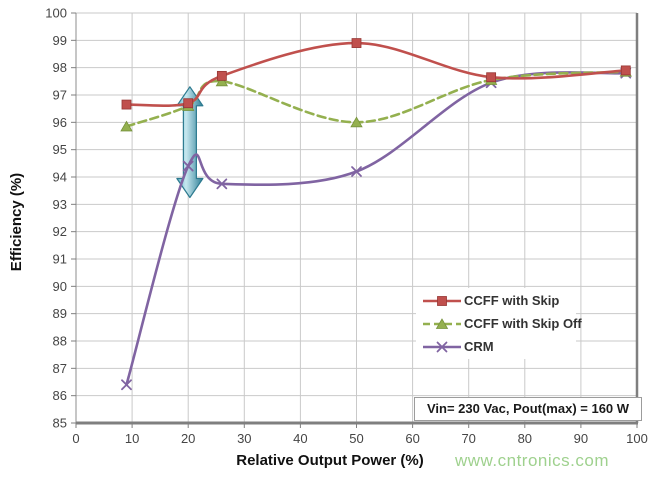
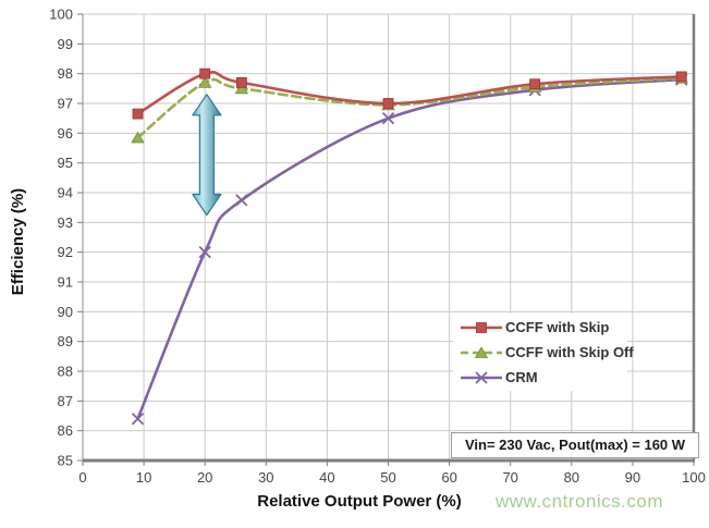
CCFF with Skip/20: 96.7 -> 98.0
CCFF with Skip Off/20: 96.6 -> 97.7
CRM/20: 94.4 -> 92.0
CCFF with Skip/50: 98.9 -> 97.0
CCFF with Skip Off/50: 96.0 -> 97.0
CRM/50: 94.2 -> 96.5
